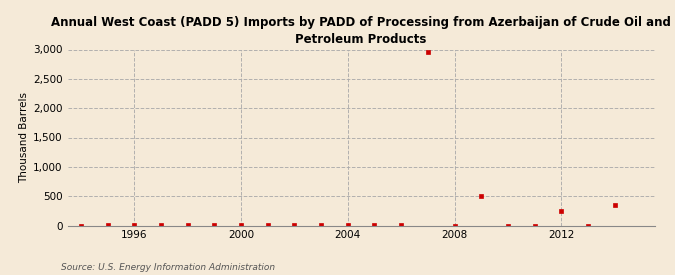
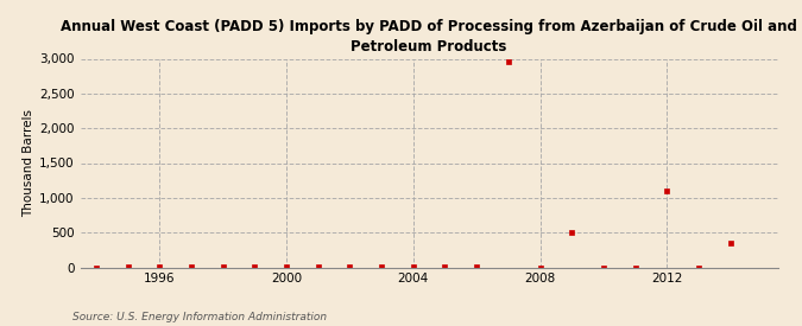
2012: 250 -> 1,100
